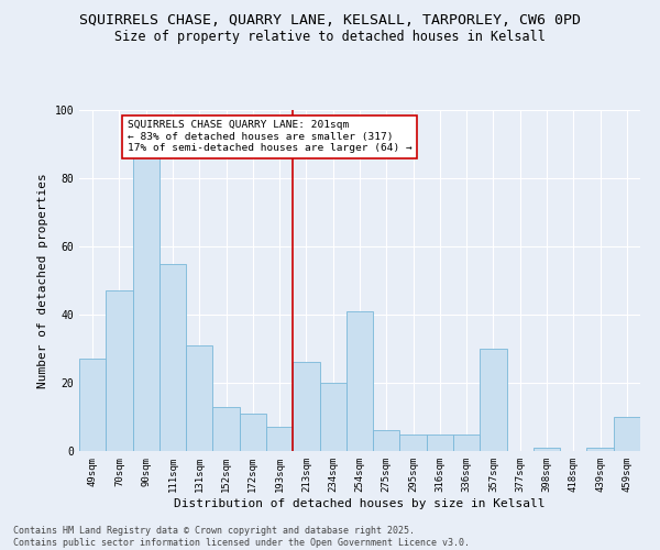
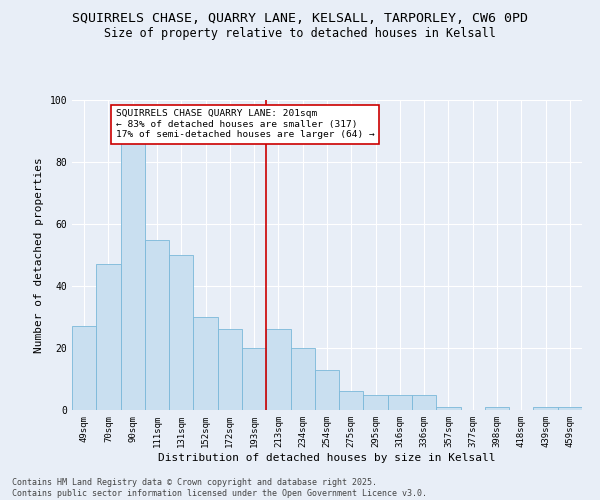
131sqm: 31 -> 50
152sqm: 13 -> 30
172sqm: 11 -> 26
193sqm: 7 -> 20
254sqm: 41 -> 13
357sqm: 30 -> 1
459sqm: 10 -> 1
